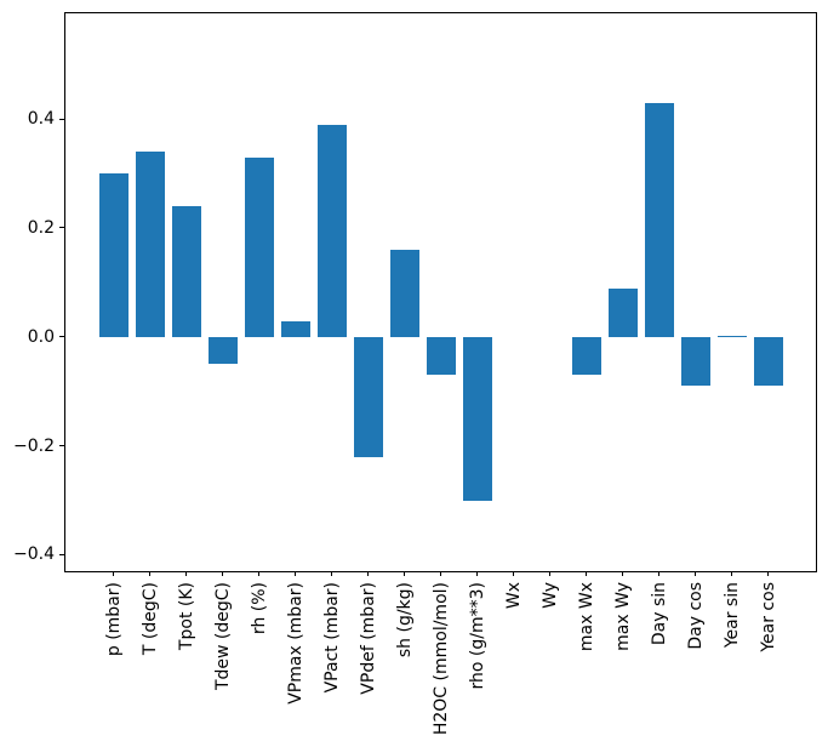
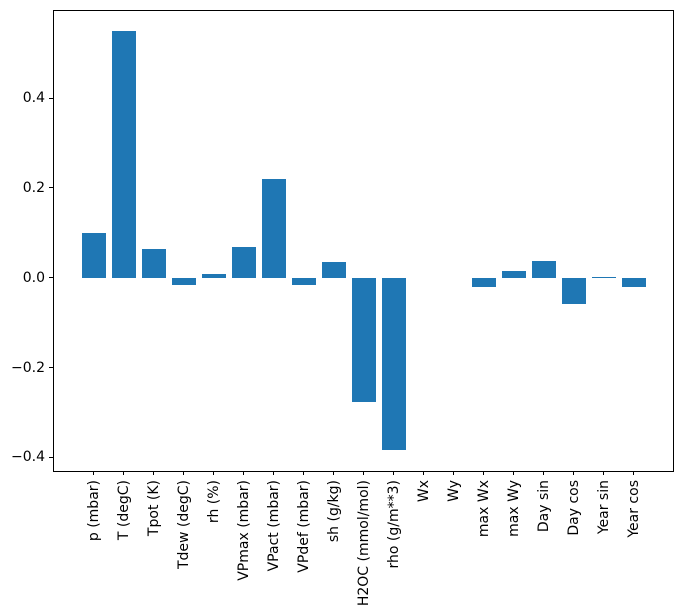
p (mbar): 0.30 -> 0.10
T (degC): 0.34 -> 0.55
Tpot (K): 0.24 -> 0.06
Tdew (degC): -0.05 -> -0.01
rh (%): 0.33 -> 0.01
VPmax (mbar): 0.03 -> 0.07
VPact (mbar): 0.39 -> 0.22
VPdef (mbar): -0.22 -> -0.02
sh (g/kg): 0.16 -> 0.04
H2OC (mmol/mol): -0.07 -> -0.28
rho (g/m**3): -0.30 -> -0.38
max Wx: -0.07 -> -0.02
max Wy: 0.09 -> 0.02
Day sin: 0.43 -> 0.04
Day cos: -0.09 -> -0.06
Year cos: -0.09 -> -0.02
